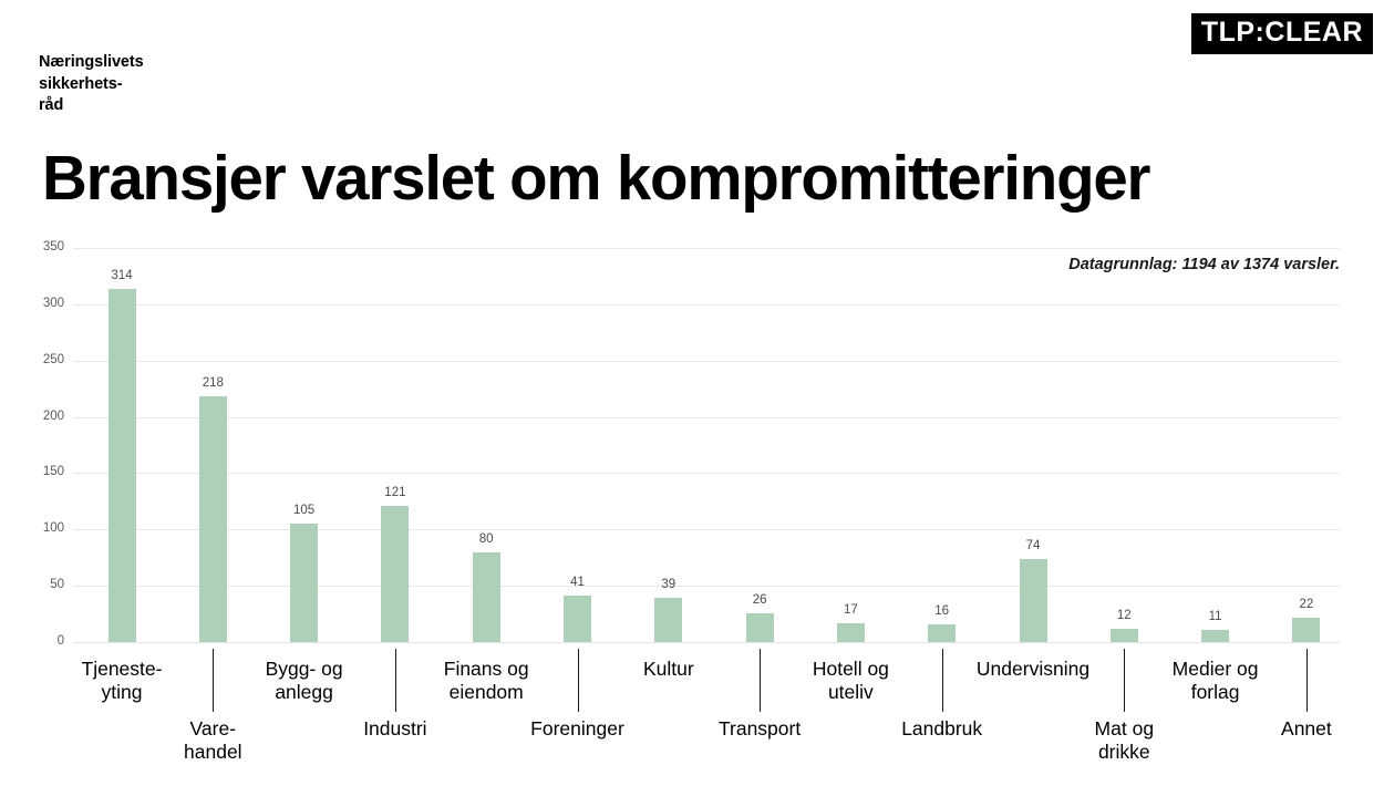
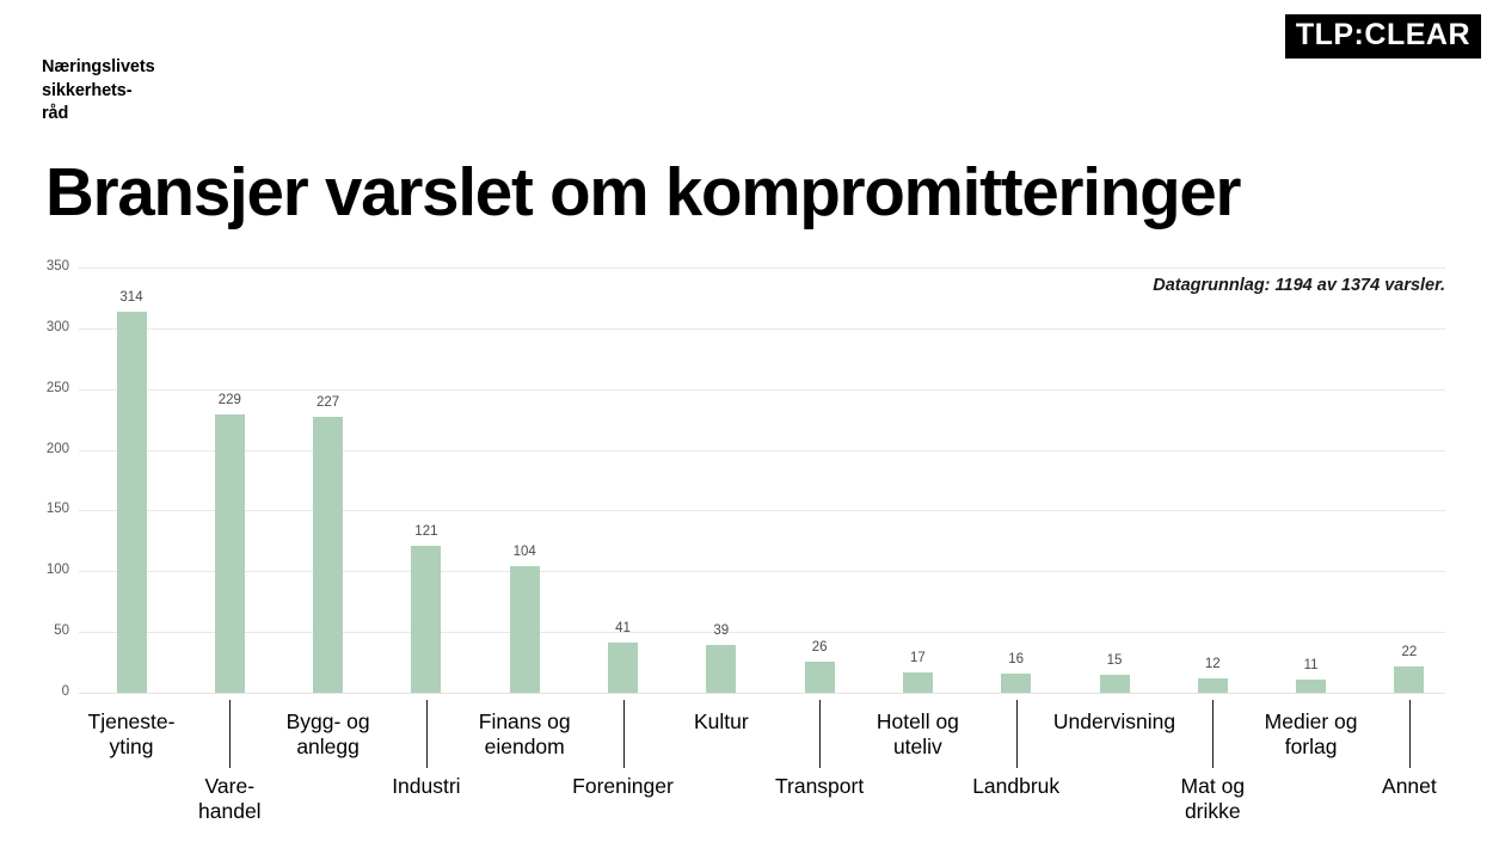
Vare- handel: 218 -> 229
Bygg- og anlegg: 105 -> 227
Finans og eiendom: 80 -> 104
Undervisning: 74 -> 15
